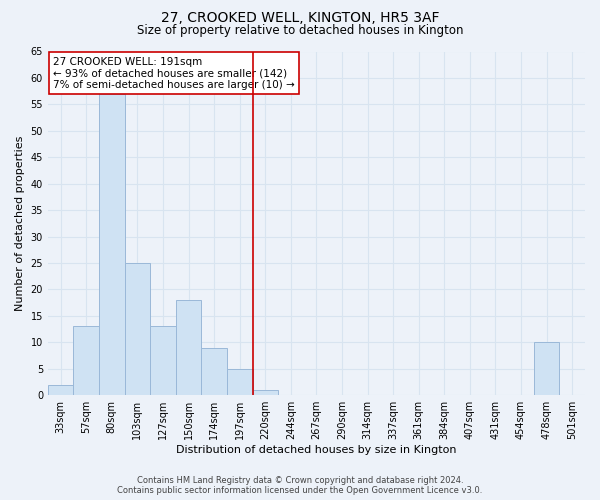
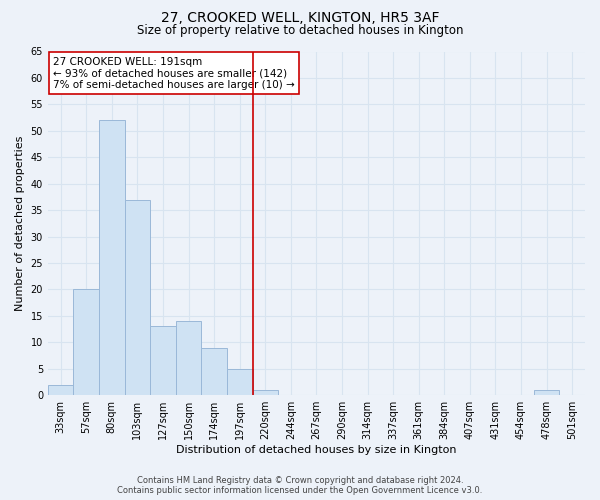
57sqm: 13 -> 20
80sqm: 57 -> 52
103sqm: 25 -> 37
150sqm: 18 -> 14
478sqm: 10 -> 1
